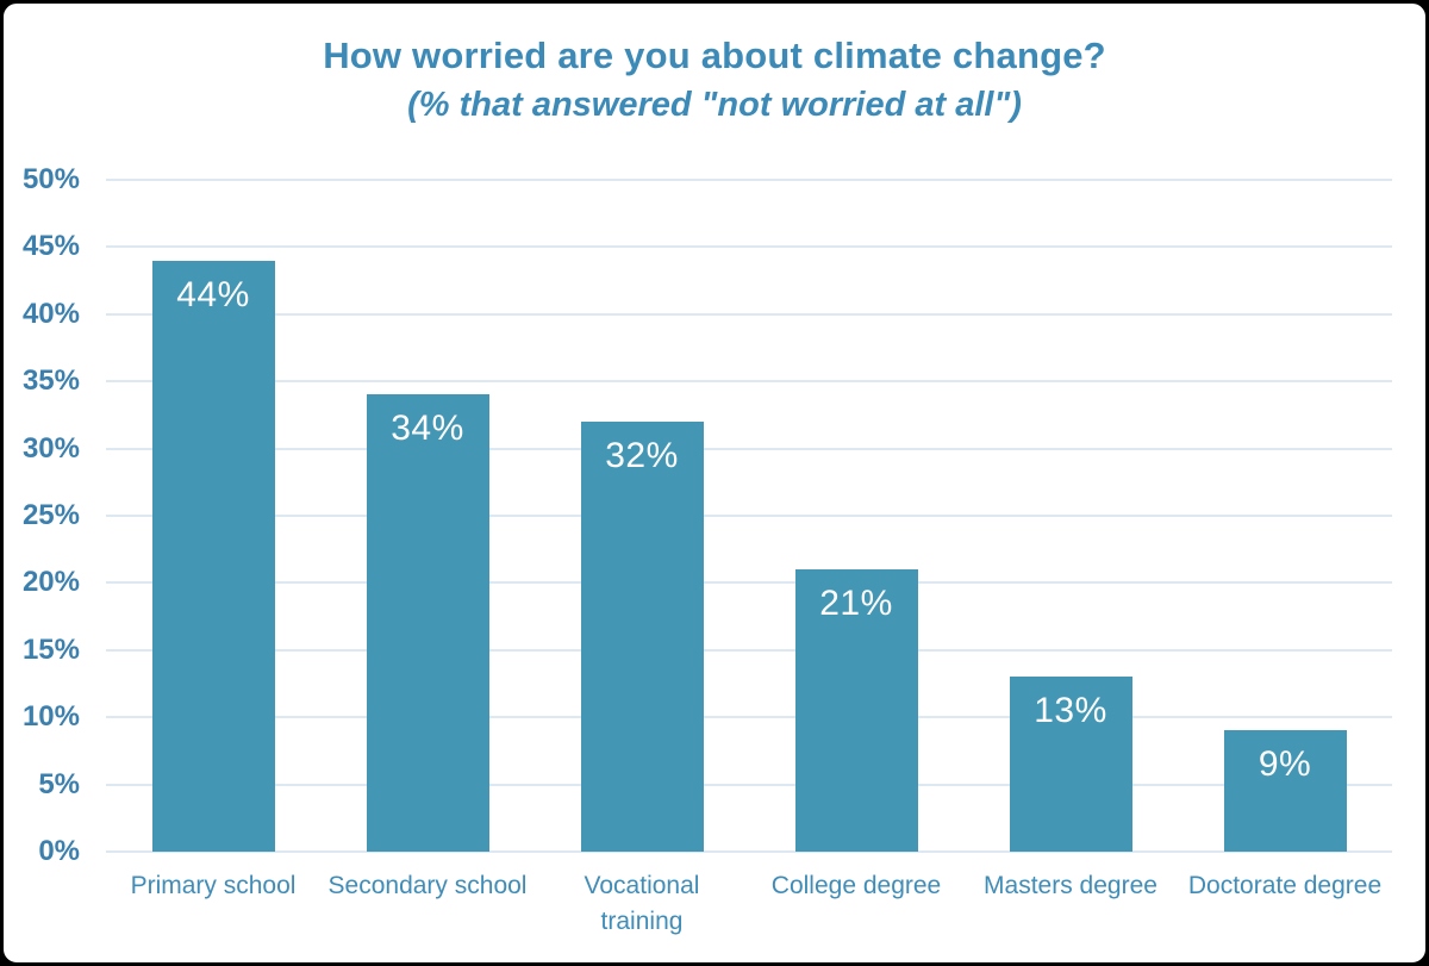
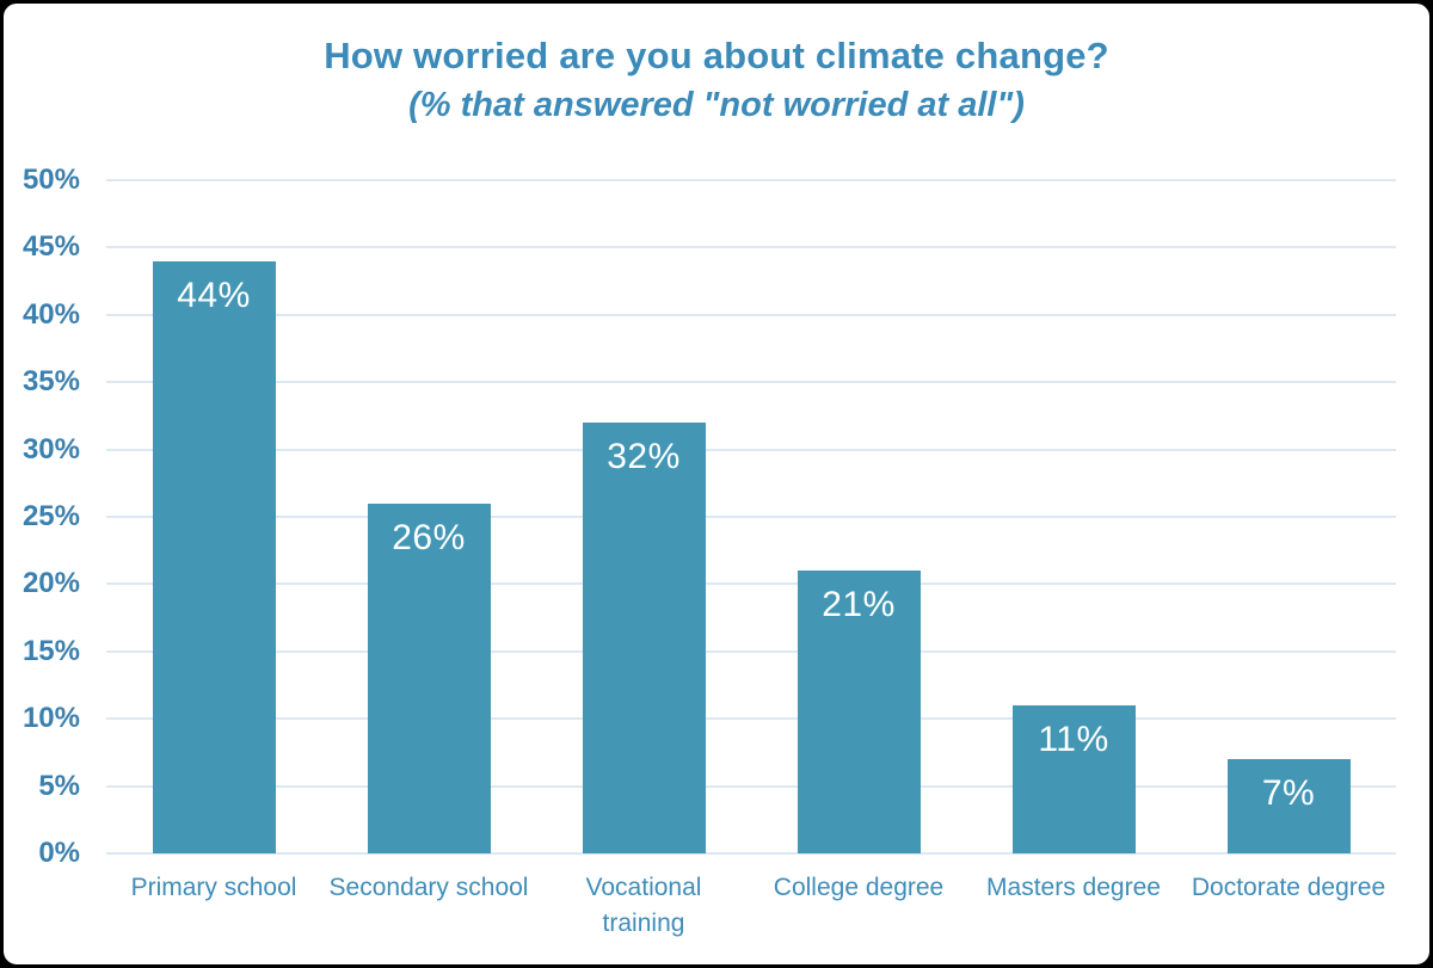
Secondary school: 34% -> 26%
Masters degree: 13% -> 11%
Doctorate degree: 9% -> 7%
